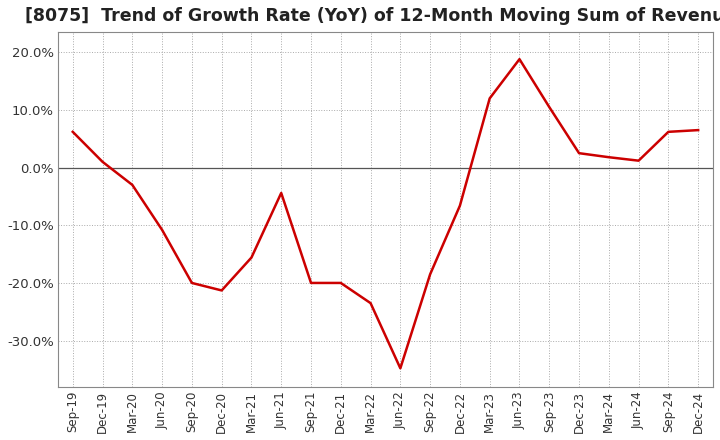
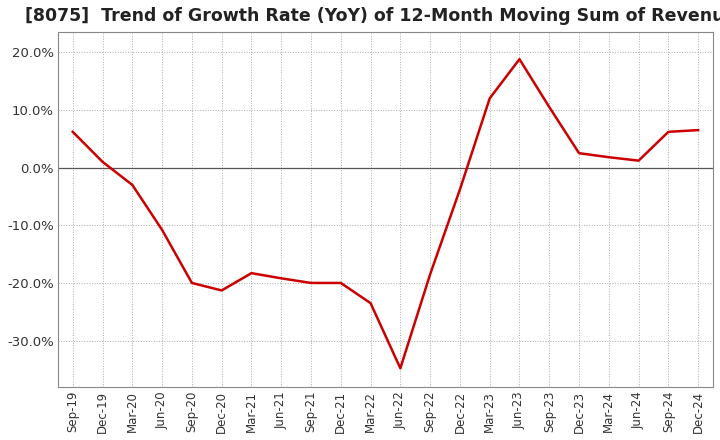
Mar-21: -15.6% -> -18.3%
Jun-21: -4.4% -> -19.2%
Dec-22: -6.6% -> -3.8%
